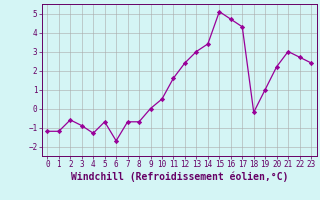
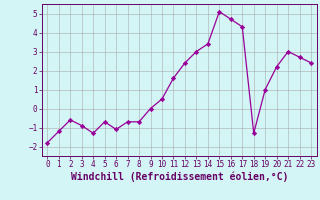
0: -1.2 -> -1.8
6: -1.7 -> -1.1
18: -0.2 -> -1.3
